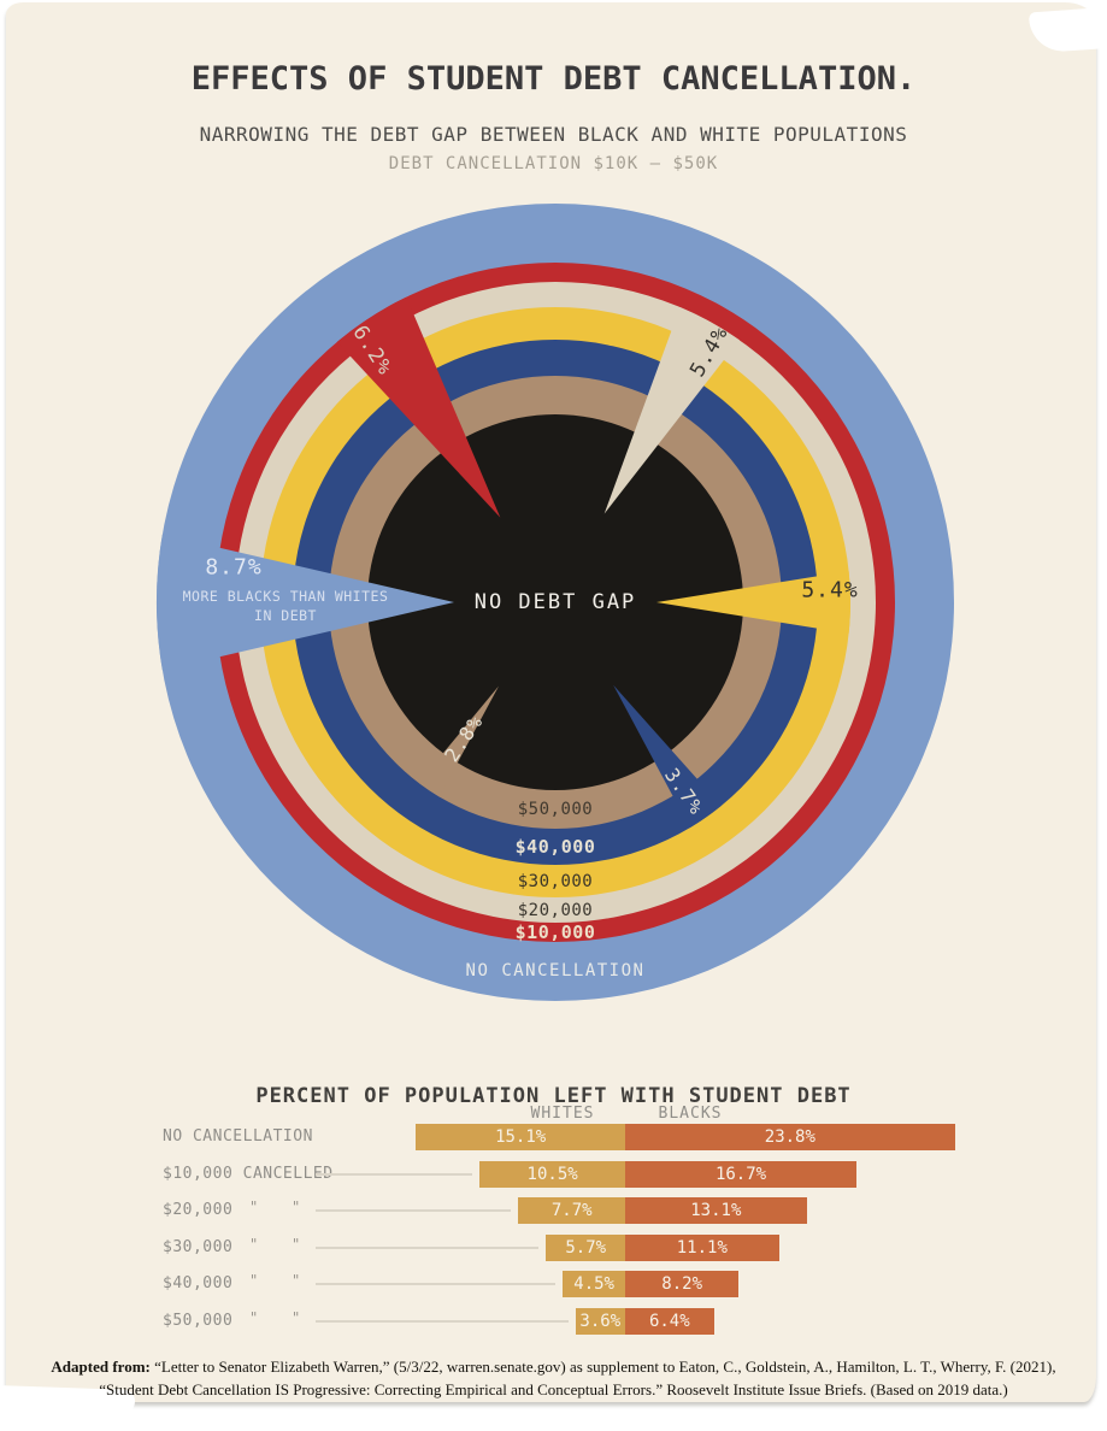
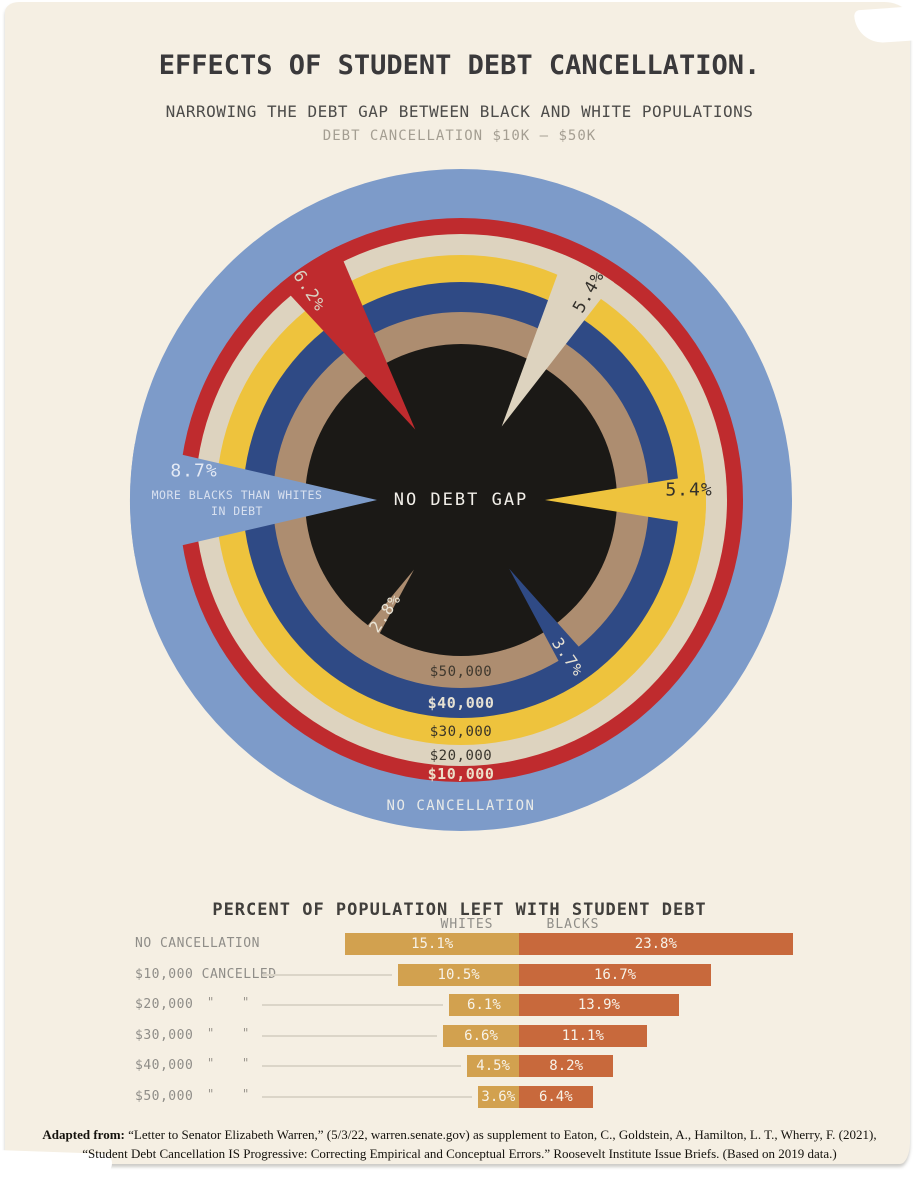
PERCENT OF POPULATION LEFT WITH STUDENT DEBT/WHITES/$20,000: 7.7% -> 6.1%
PERCENT OF POPULATION LEFT WITH STUDENT DEBT/BLACKS/$20,000: 13.1% -> 13.9%
PERCENT OF POPULATION LEFT WITH STUDENT DEBT/WHITES/$30,000: 5.7% -> 6.6%
